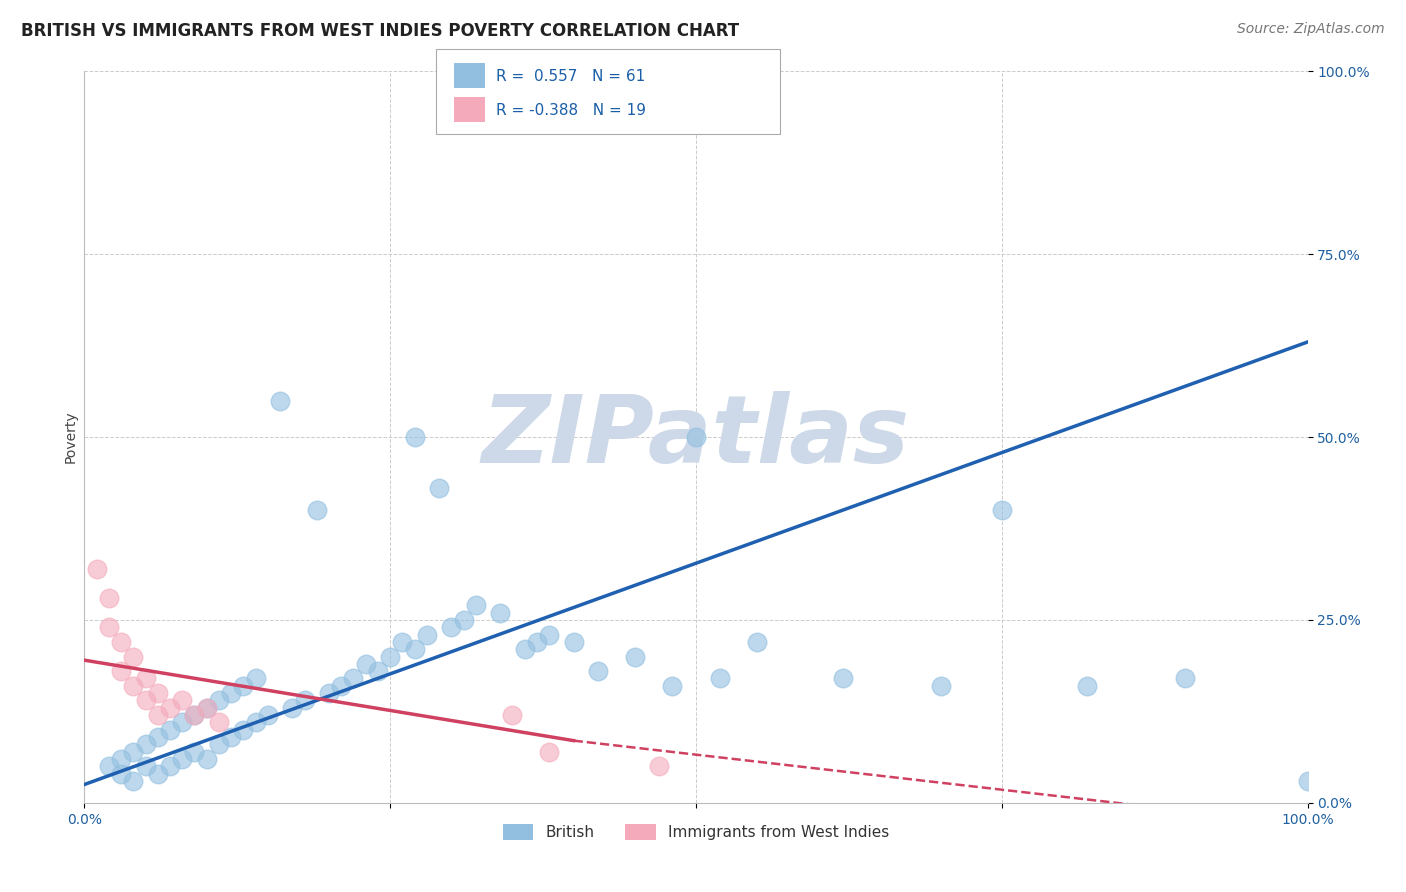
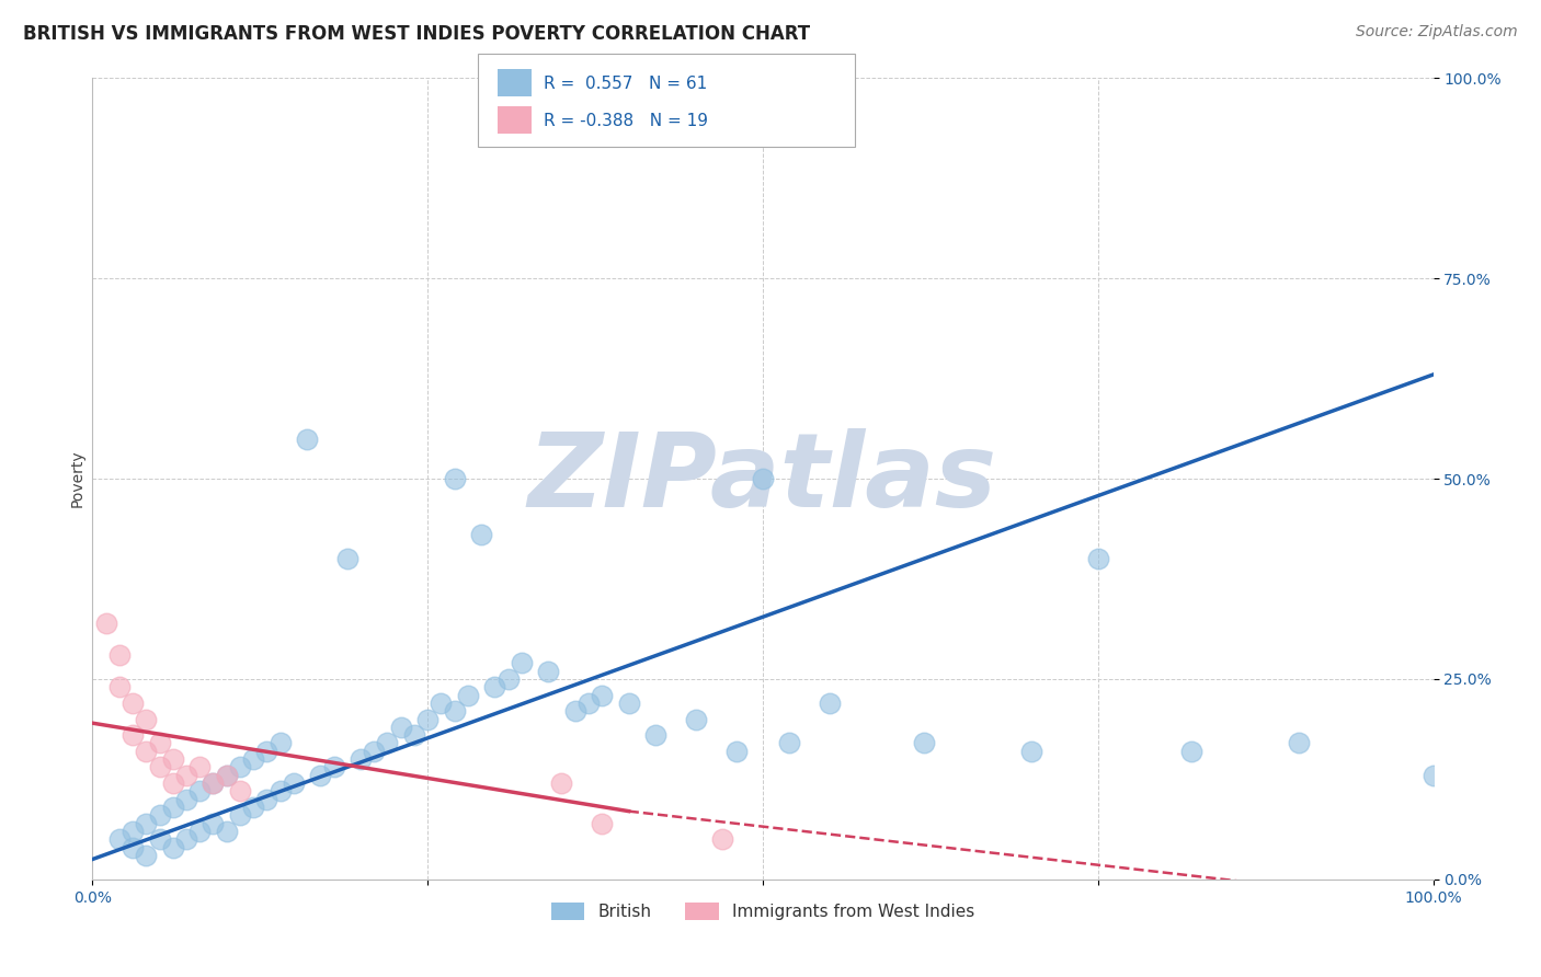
British/100.0%: 3% -> 13%
